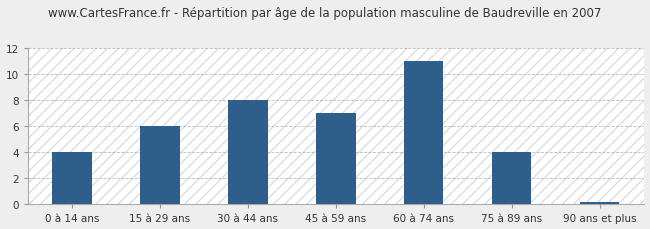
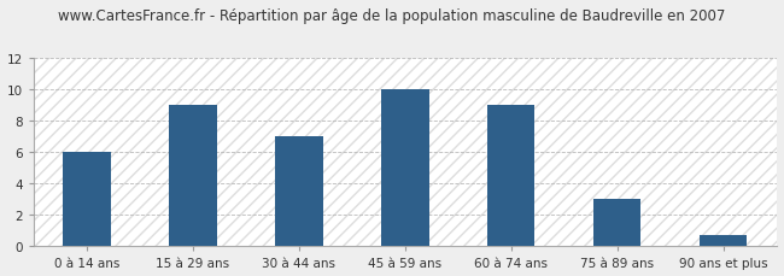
0 à 14 ans: 4.0 -> 6.0
15 à 29 ans: 6.0 -> 9.0
30 à 44 ans: 8.0 -> 7.0
45 à 59 ans: 7.0 -> 10.0
60 à 74 ans: 11.0 -> 9.0
75 à 89 ans: 4.0 -> 3.0
90 ans et plus: 0.1 -> 0.7
